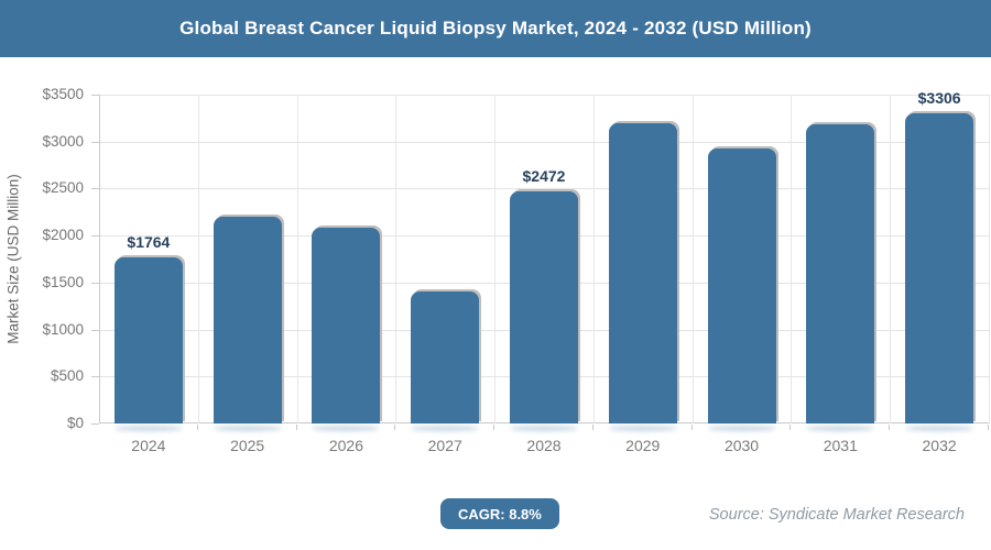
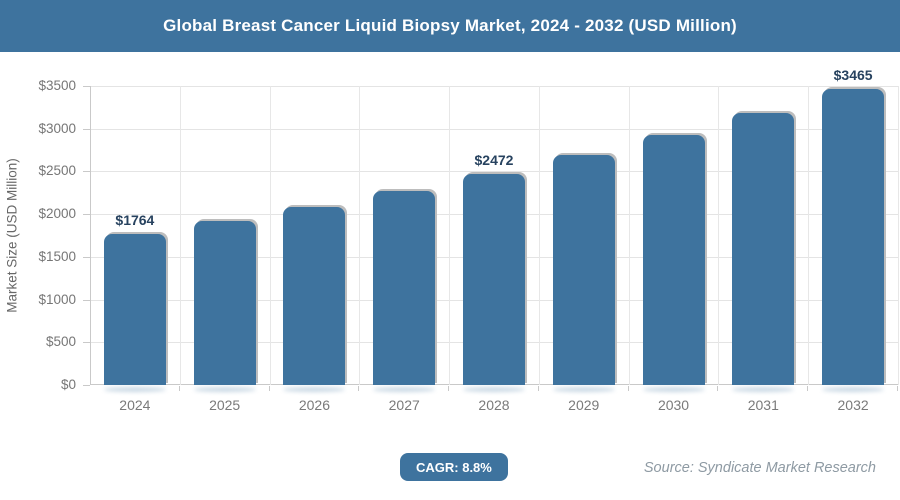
2025: $2200 -> $1900
2027: $1400 -> $2300
2029: $3200 -> $2700
2032: $3306 -> $3465
